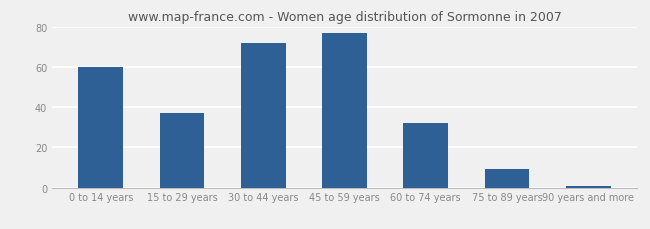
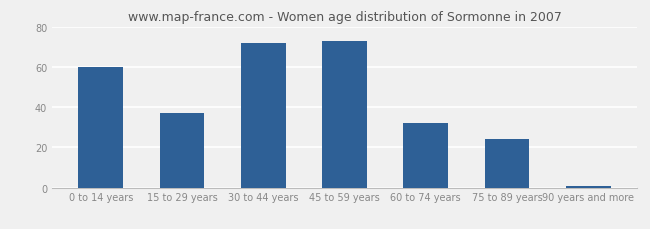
45 to 59 years: 77 -> 73
75 to 89 years: 9 -> 24
